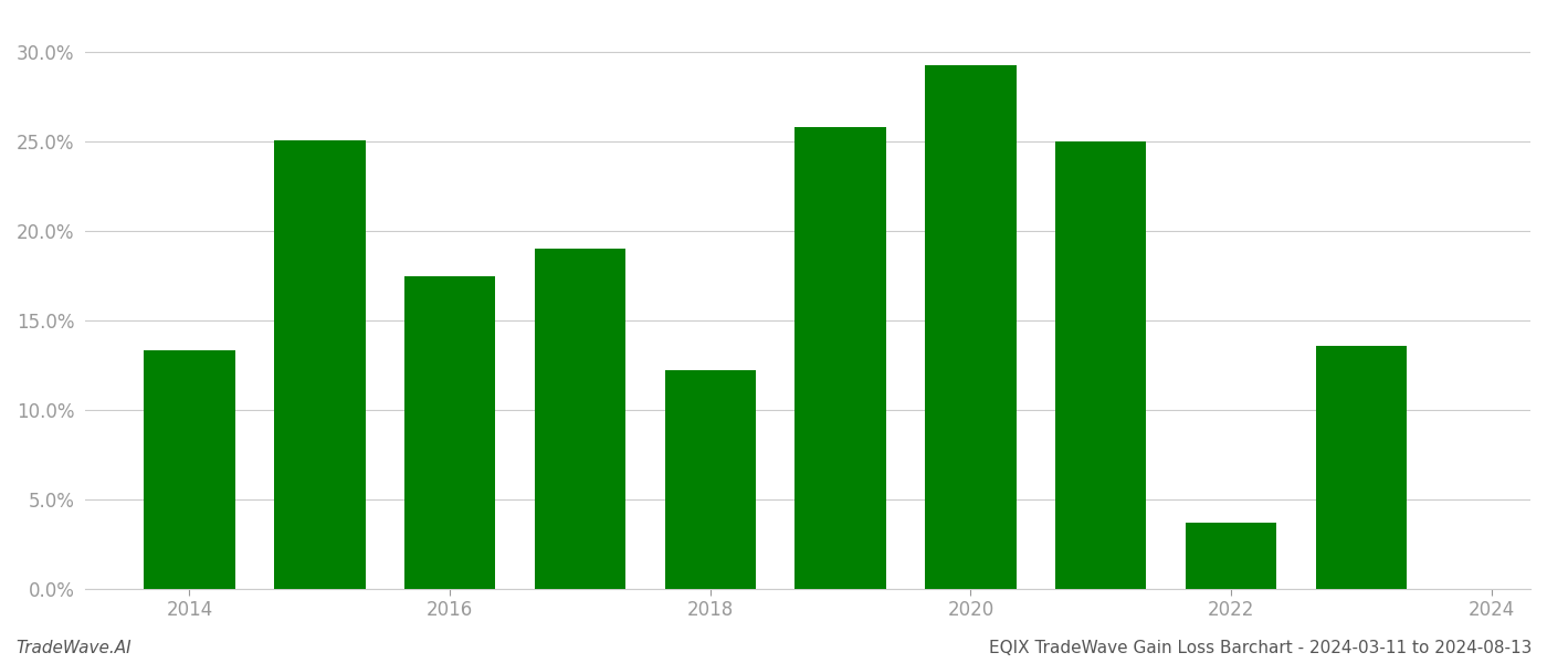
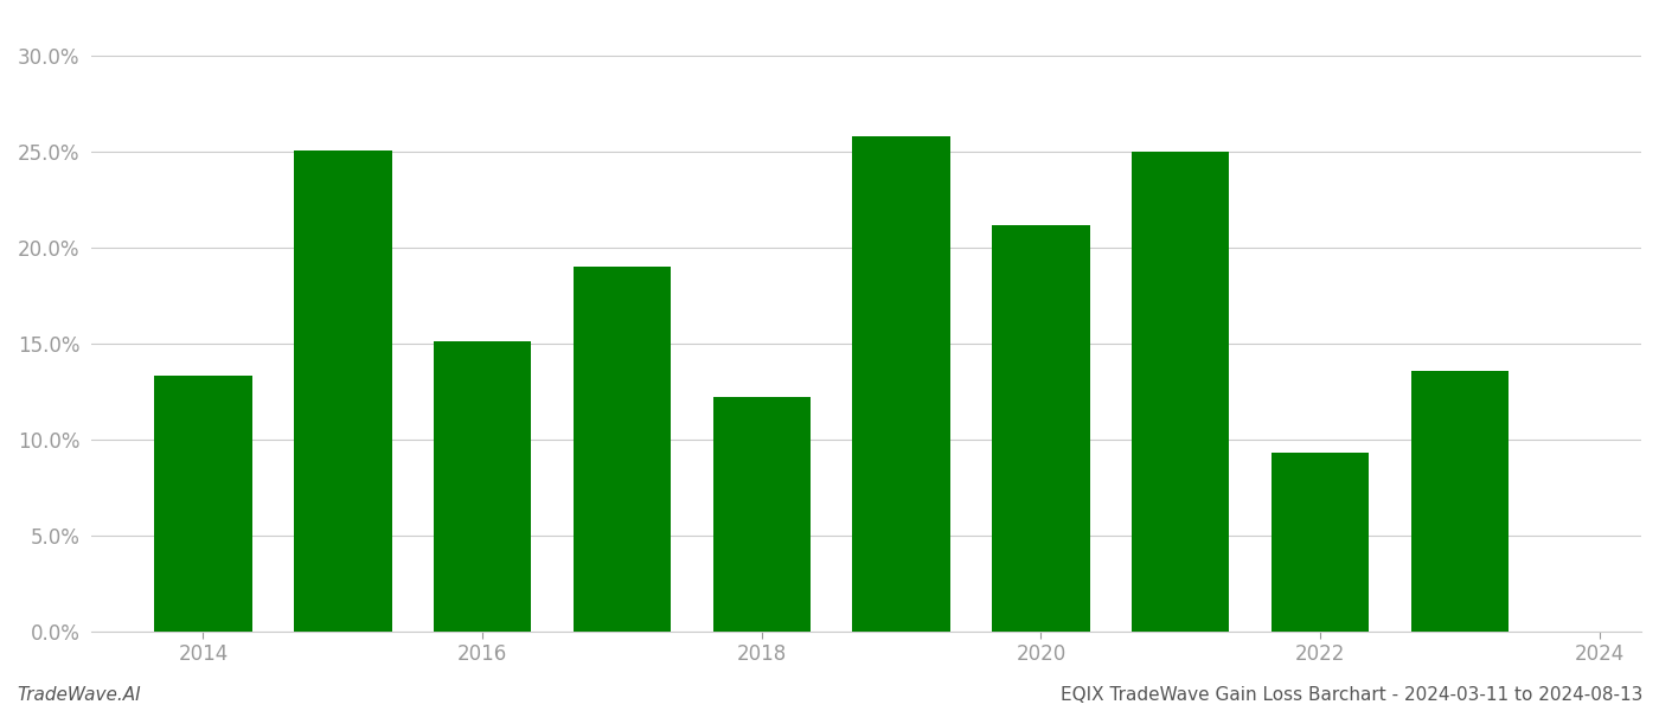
2016: 17.5% -> 15.1%
2020: 29.3% -> 21.2%
2022: 3.7% -> 9.3%
